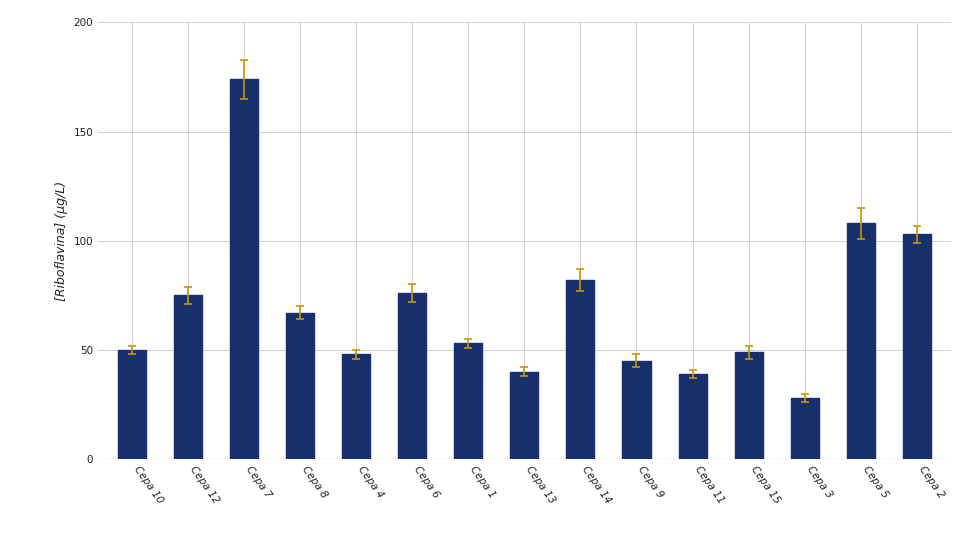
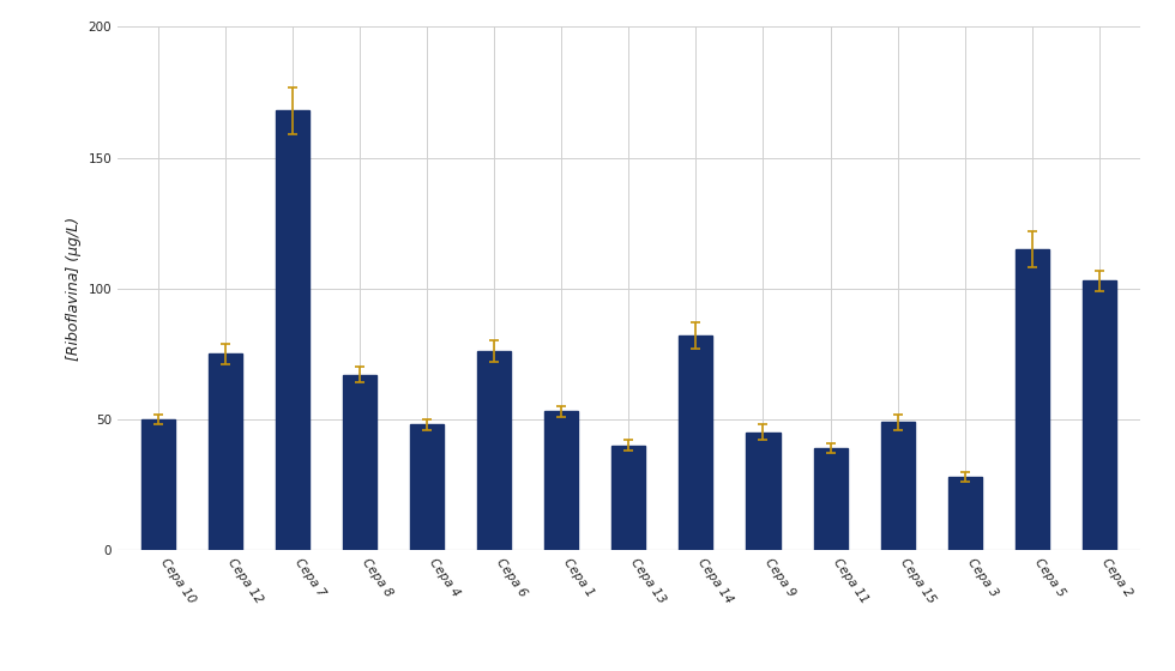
Cepa 7: 174 -> 168
Cepa 5: 108 -> 115
